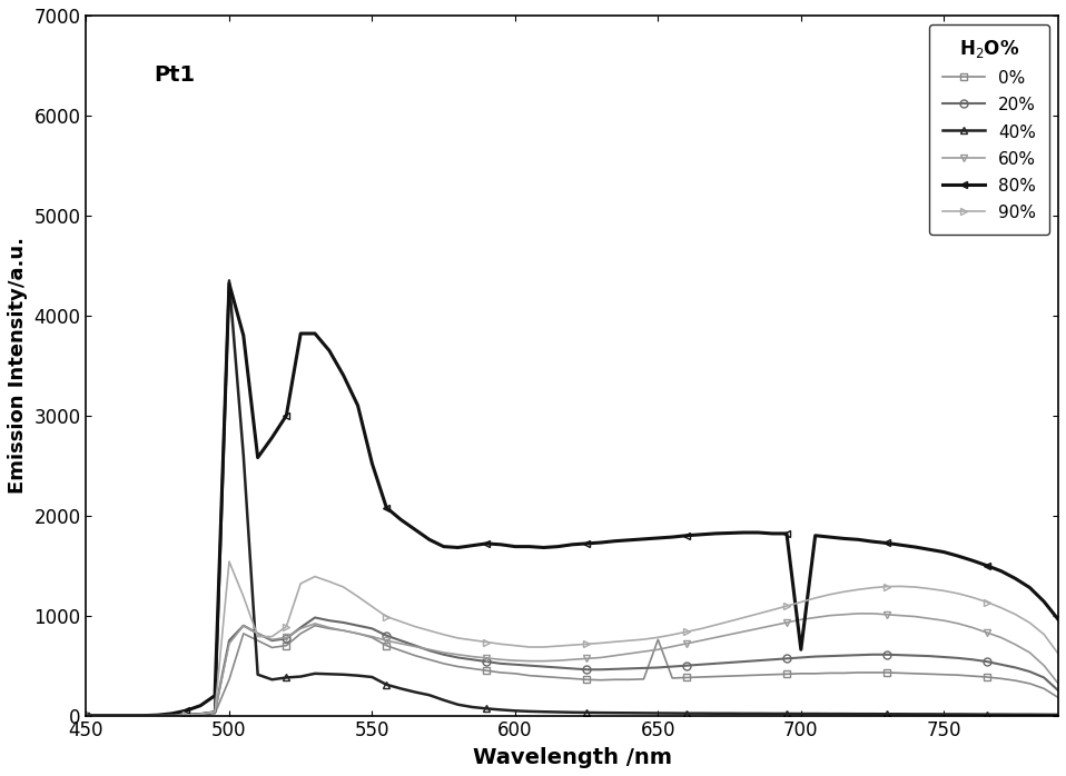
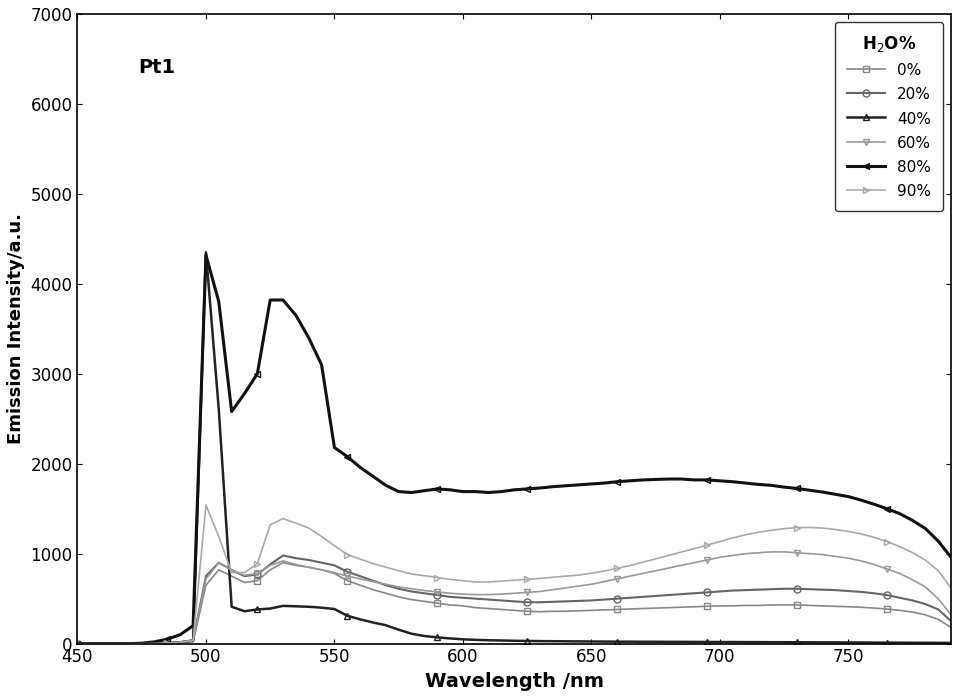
0%/500: 360 -> 650
80%/550: 2520 -> 2180
0%/650: 760 -> 370
80%/700: 660 -> 1810
